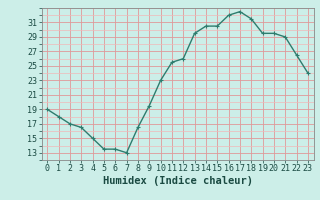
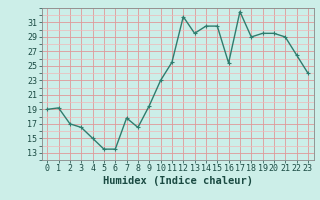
1: 18.0 -> 19.2
7: 13.0 -> 17.8
12: 26.0 -> 31.8
16: 32.0 -> 25.4
18: 31.5 -> 29.0
